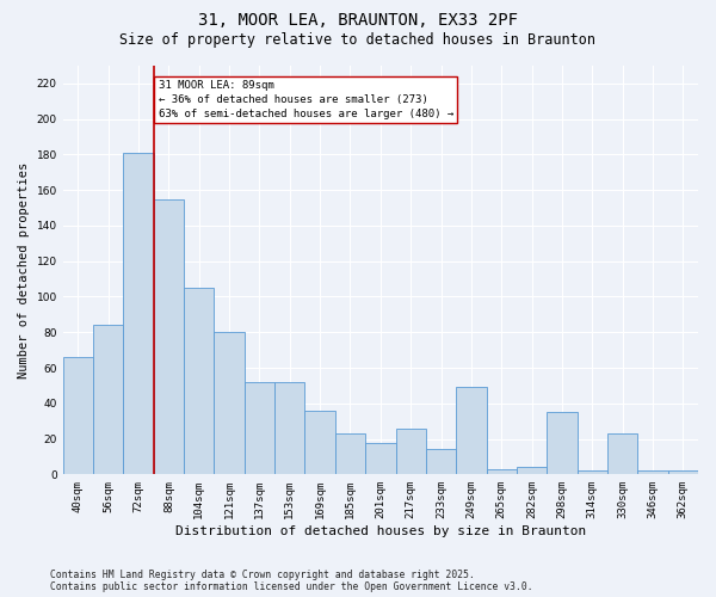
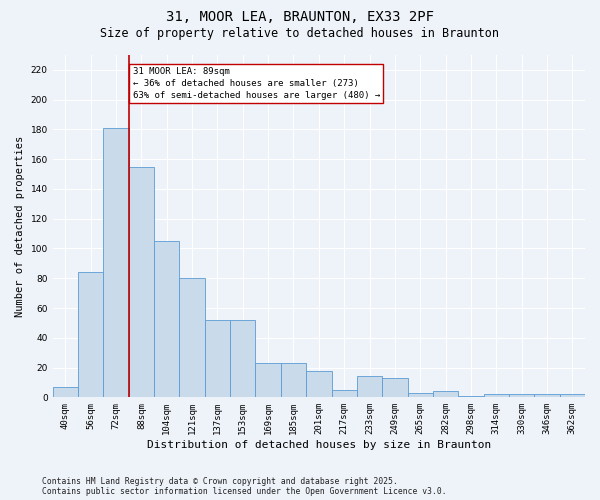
40sqm: 66 -> 7
169sqm: 36 -> 23
217sqm: 26 -> 5
249sqm: 49 -> 13
298sqm: 35 -> 1
330sqm: 23 -> 2
